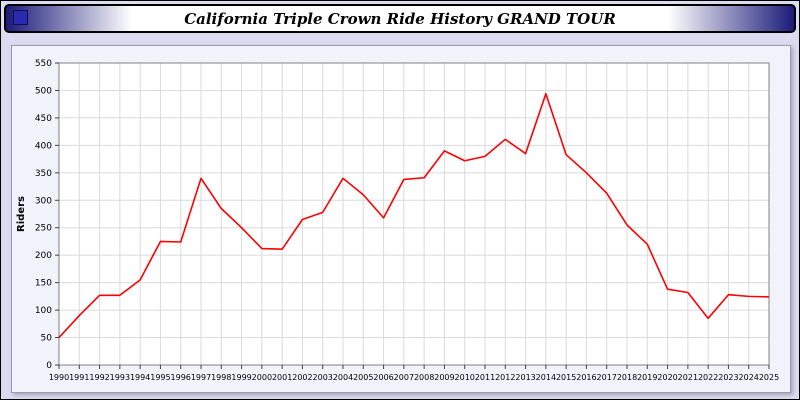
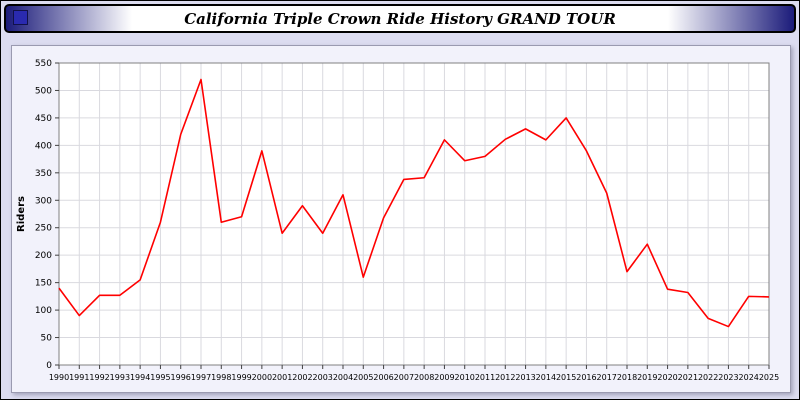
1990: 50 -> 140
1995: 220 -> 260
1996: 220 -> 420
1997: 340 -> 520
1998: 280 -> 260
1999: 250 -> 270
2000: 210 -> 390
2001: 210 -> 240
2002: 260 -> 290
2003: 280 -> 240
2004: 340 -> 310
2005: 310 -> 160
2009: 390 -> 410
2013: 380 -> 430
2014: 490 -> 410
2015: 380 -> 450
2016: 350 -> 390
2018: 260 -> 170
2023: 130 -> 70
